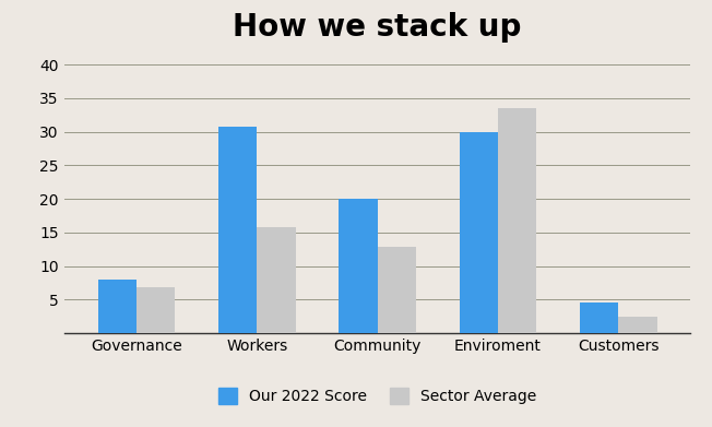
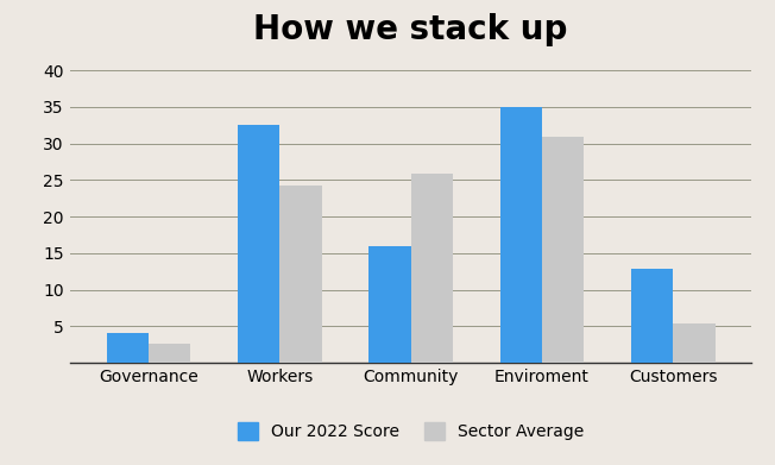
Our 2022 Score/Governance: 8.0 -> 4.0
Sector Average/Governance: 6.8 -> 2.6
Our 2022 Score/Workers: 30.8 -> 32.6
Sector Average/Workers: 15.8 -> 24.2
Our 2022 Score/Community: 20.0 -> 16.0
Sector Average/Community: 12.8 -> 25.8
Our 2022 Score/Enviroment: 30.0 -> 35.0
Sector Average/Enviroment: 33.5 -> 31.0
Our 2022 Score/Customers: 4.5 -> 12.8
Sector Average/Customers: 2.5 -> 5.4
